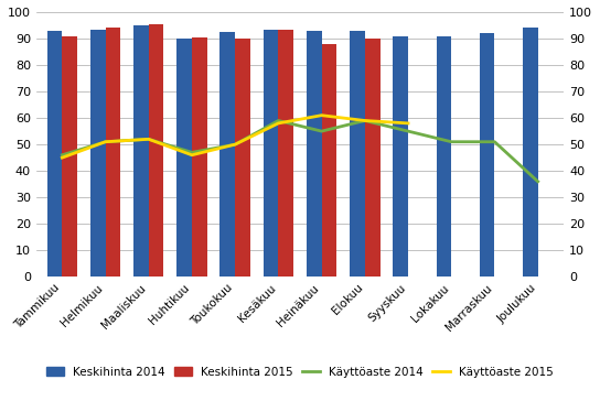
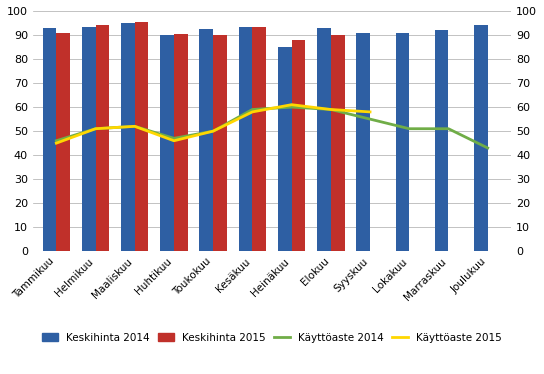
Keskihinta 2014/Heinäkuu: 93.0 -> 85.0
Käyttöaste 2014/Heinäkuu: 55 -> 60
Käyttöaste 2014/Joulukuu: 36 -> 43
